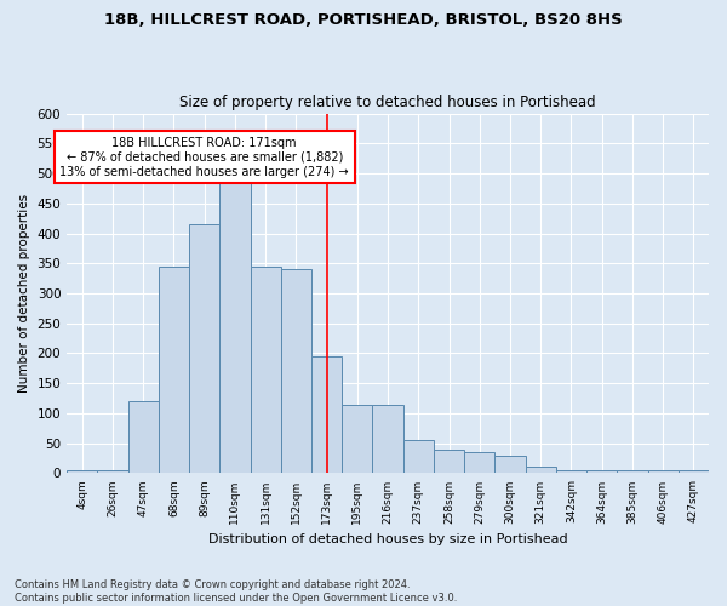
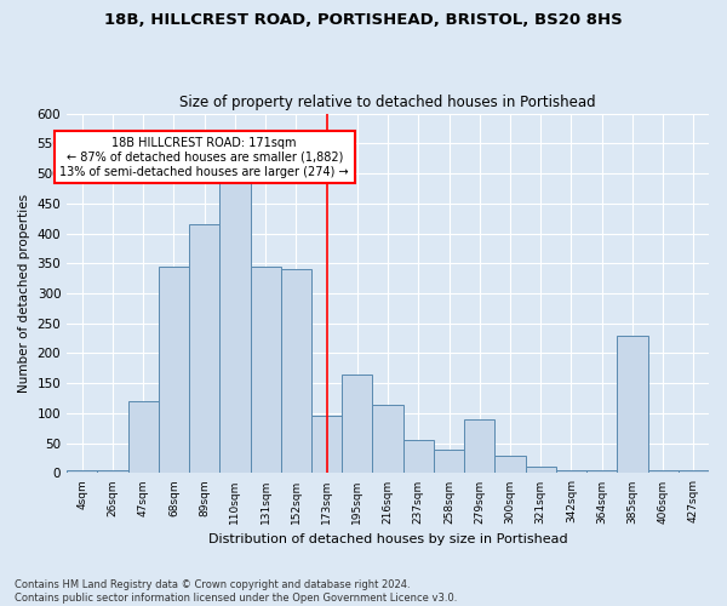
173sqm: 195 -> 95
195sqm: 115 -> 165
279sqm: 35 -> 90
385sqm: 5 -> 230
